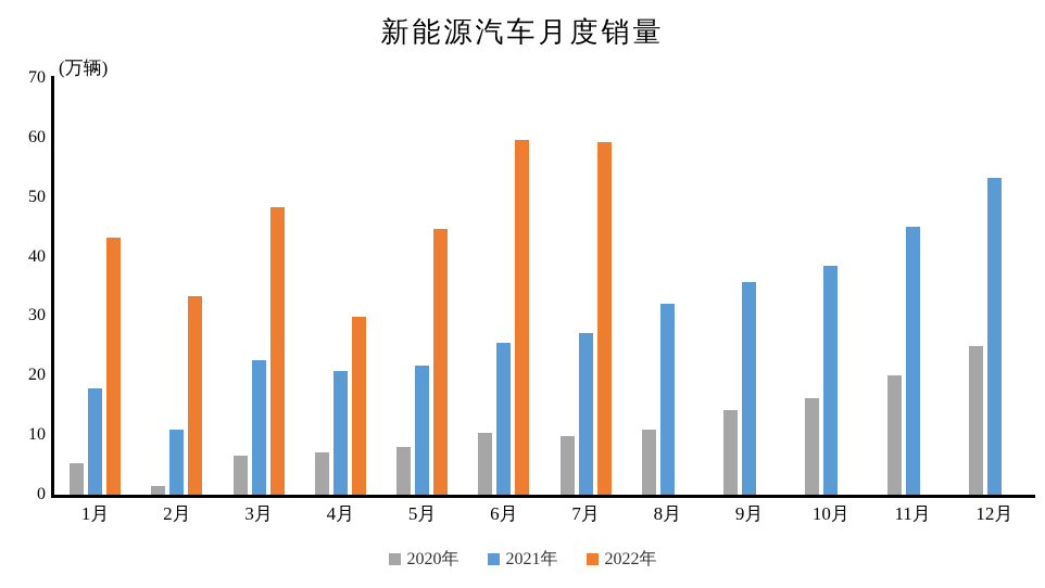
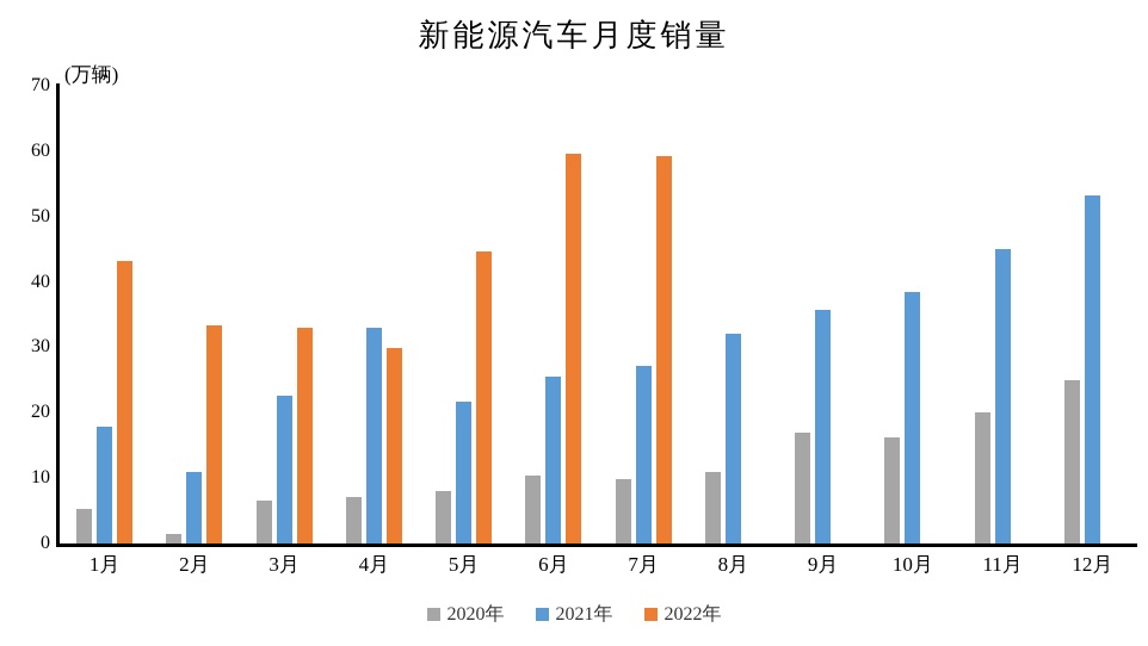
2022年/3月: 48 -> 33
2021年/4月: 21 -> 33
2020年/9月: 14 -> 17
